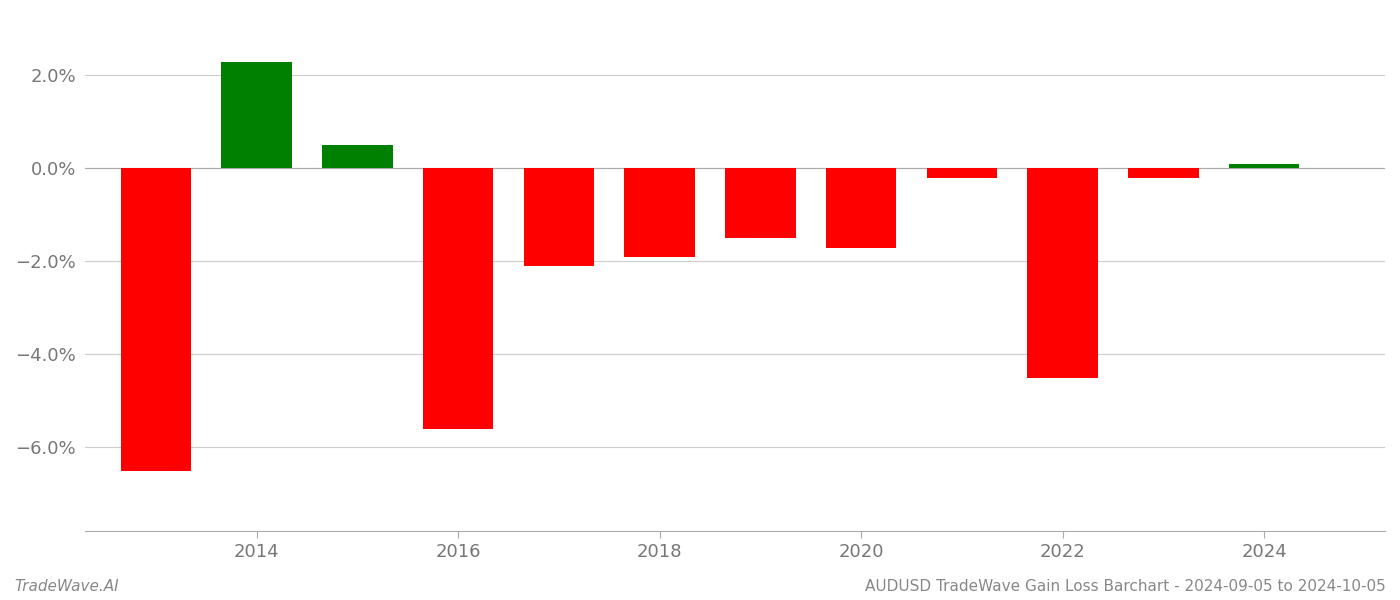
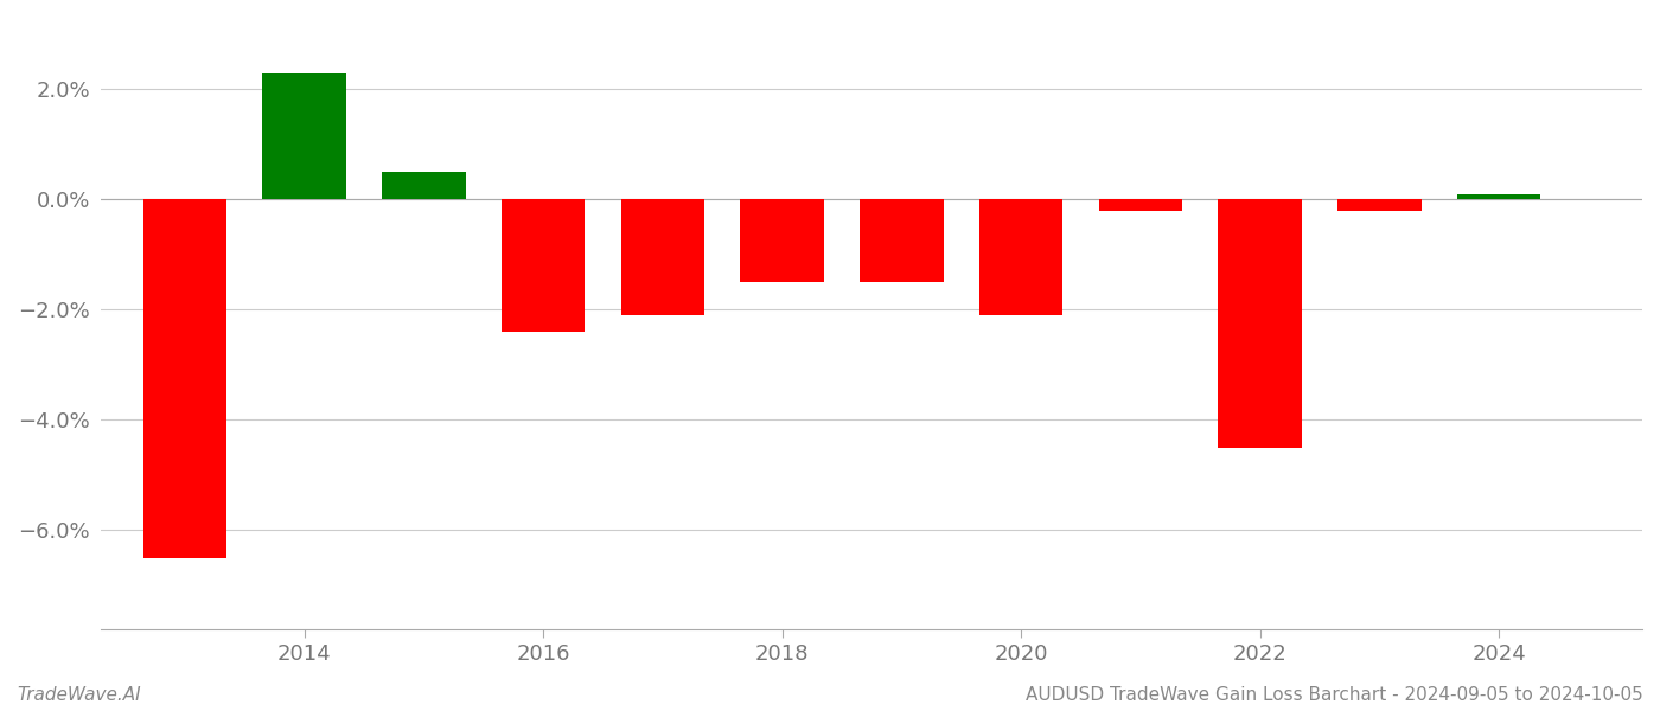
2016: -5.6% -> -2.4%
2018: -1.9% -> -1.5%
2020: -1.7% -> -2.1%
